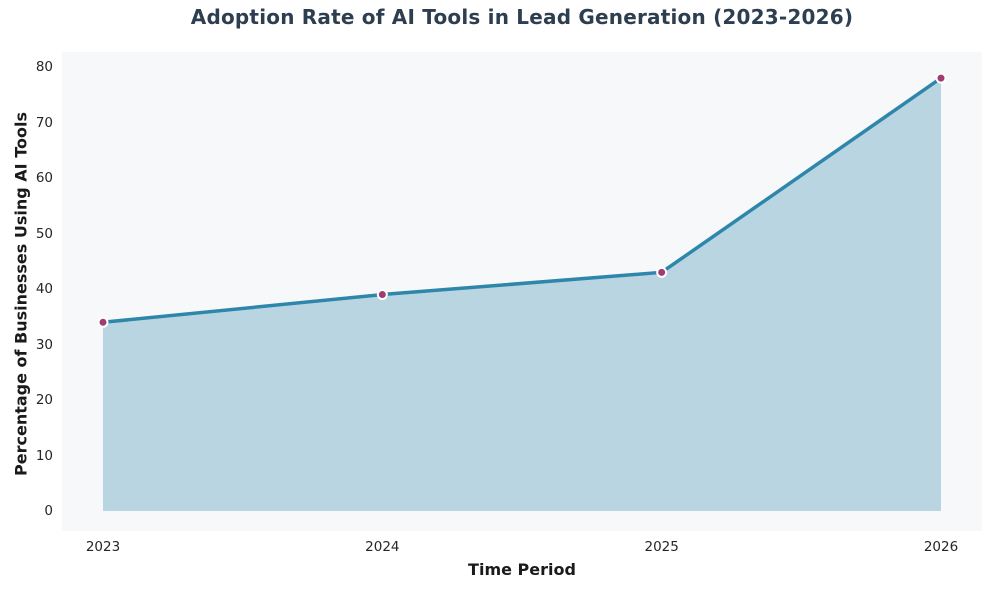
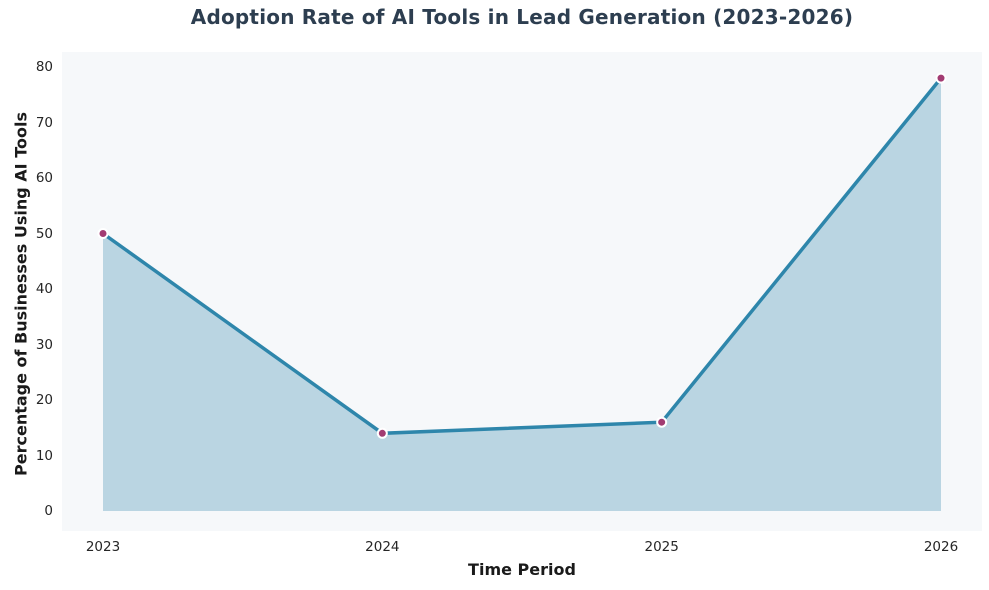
2023: 34 -> 50
2024: 39 -> 14
2025: 43 -> 16
